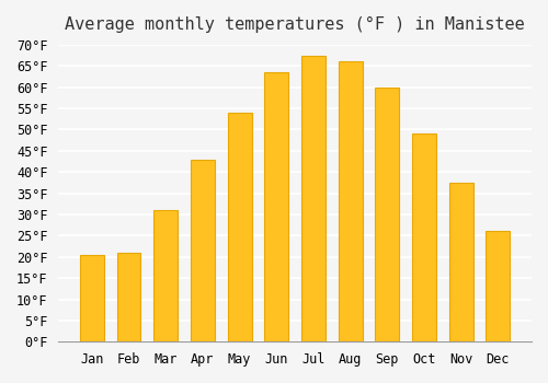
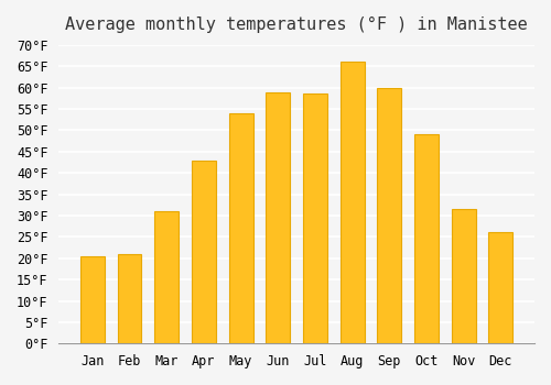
Jun: 63.5°F -> 59.0°F
Jul: 67.5°F -> 58.5°F
Nov: 37.5°F -> 31.5°F
